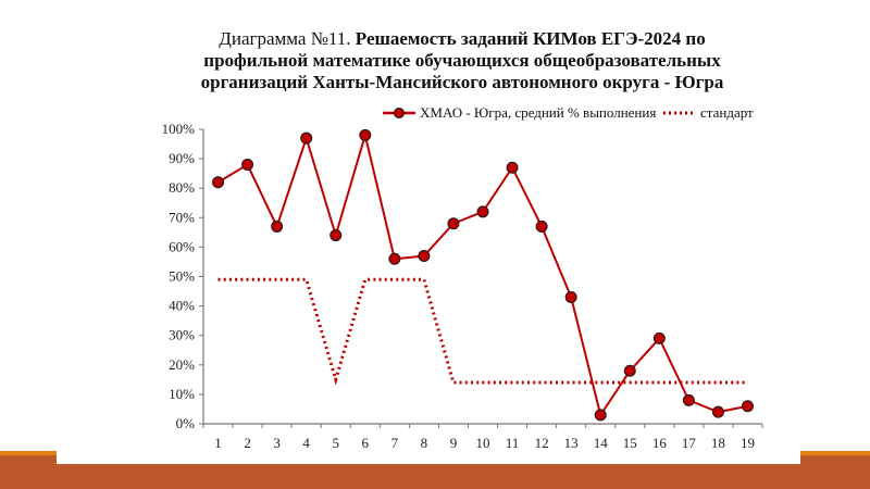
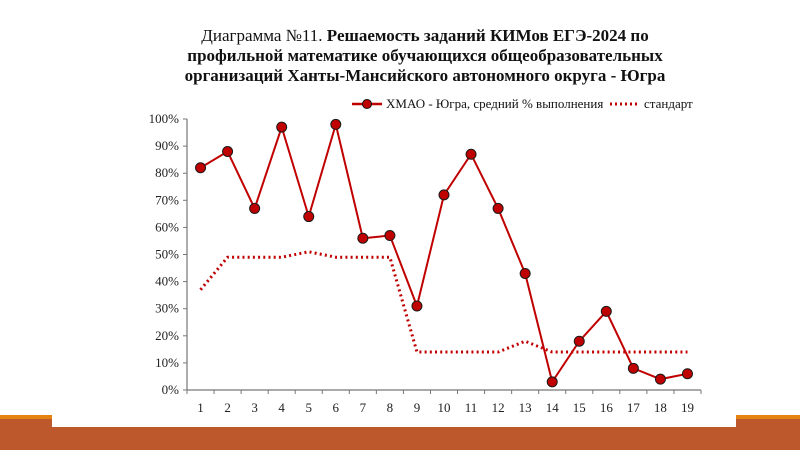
стандарт/1: 49% -> 37%
стандарт/5: 15% -> 51%
ХМАО - Югра, средний % выполнения/9: 68% -> 31%
стандарт/13: 14% -> 18%
